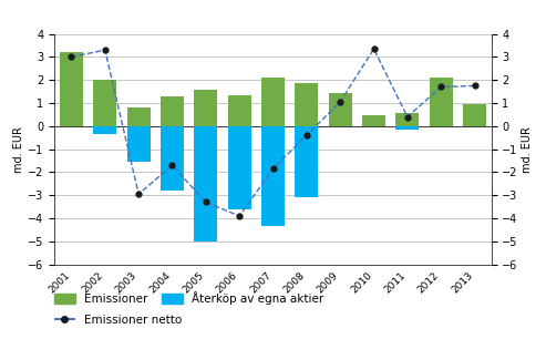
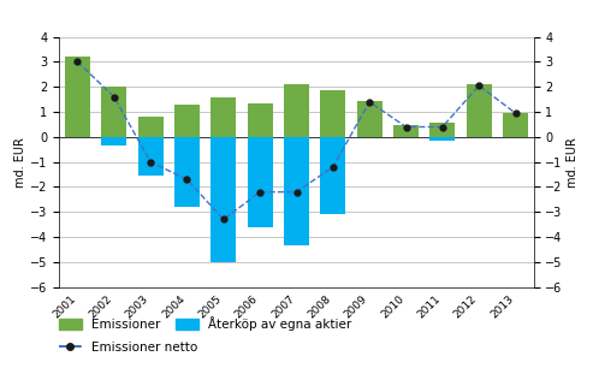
Emissioner netto/2002: 3.30 -> 1.60
Emissioner netto/2003: -2.95 -> -1.00
Emissioner netto/2006: -3.90 -> -2.20
Emissioner netto/2007: -1.85 -> -2.20
Emissioner netto/2008: -0.40 -> -1.20
Emissioner netto/2009: 1.05 -> 1.40
Emissioner netto/2010: 3.35 -> 0.40
Emissioner netto/2012: 1.70 -> 2.05
Emissioner netto/2013: 1.75 -> 0.95
